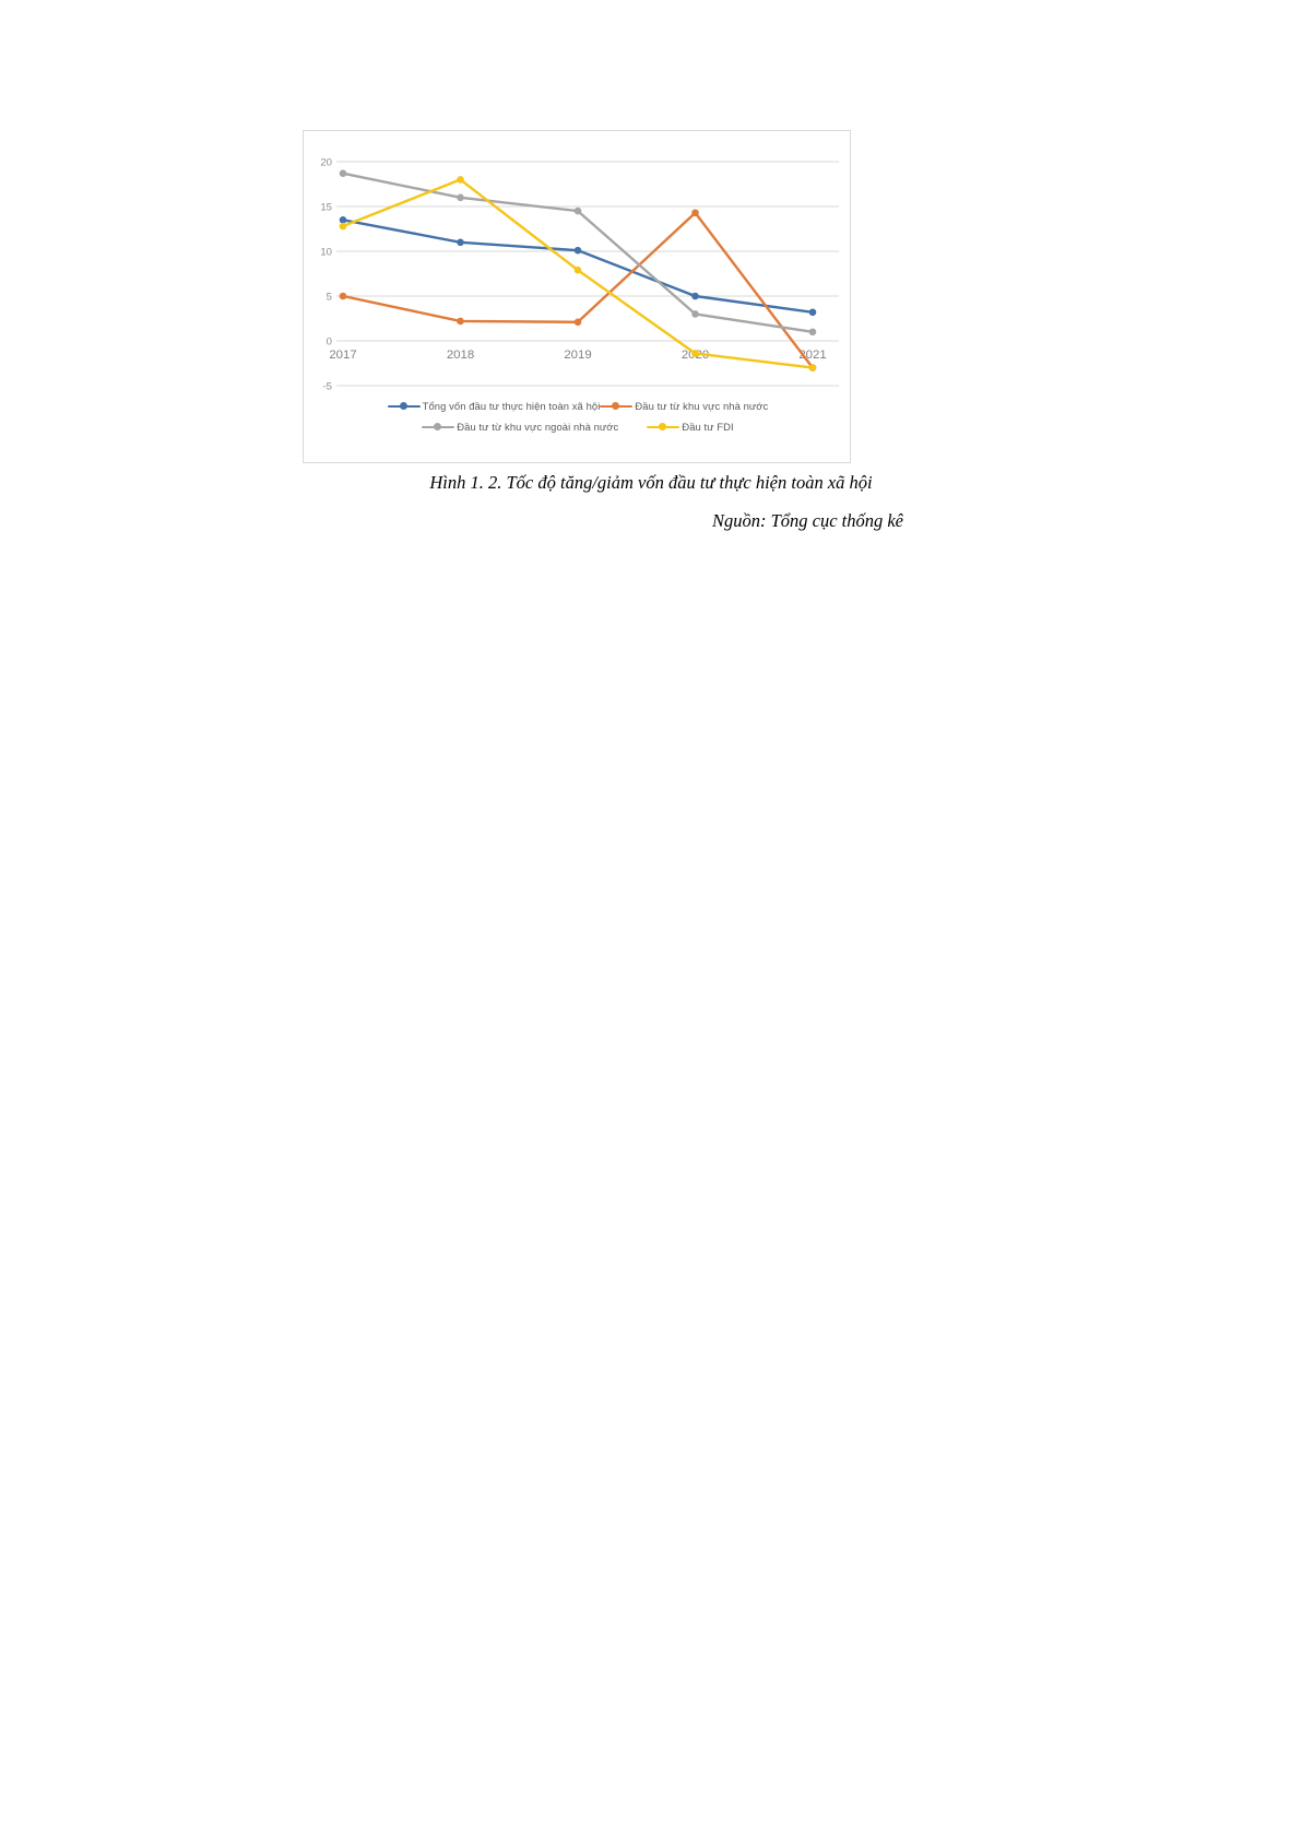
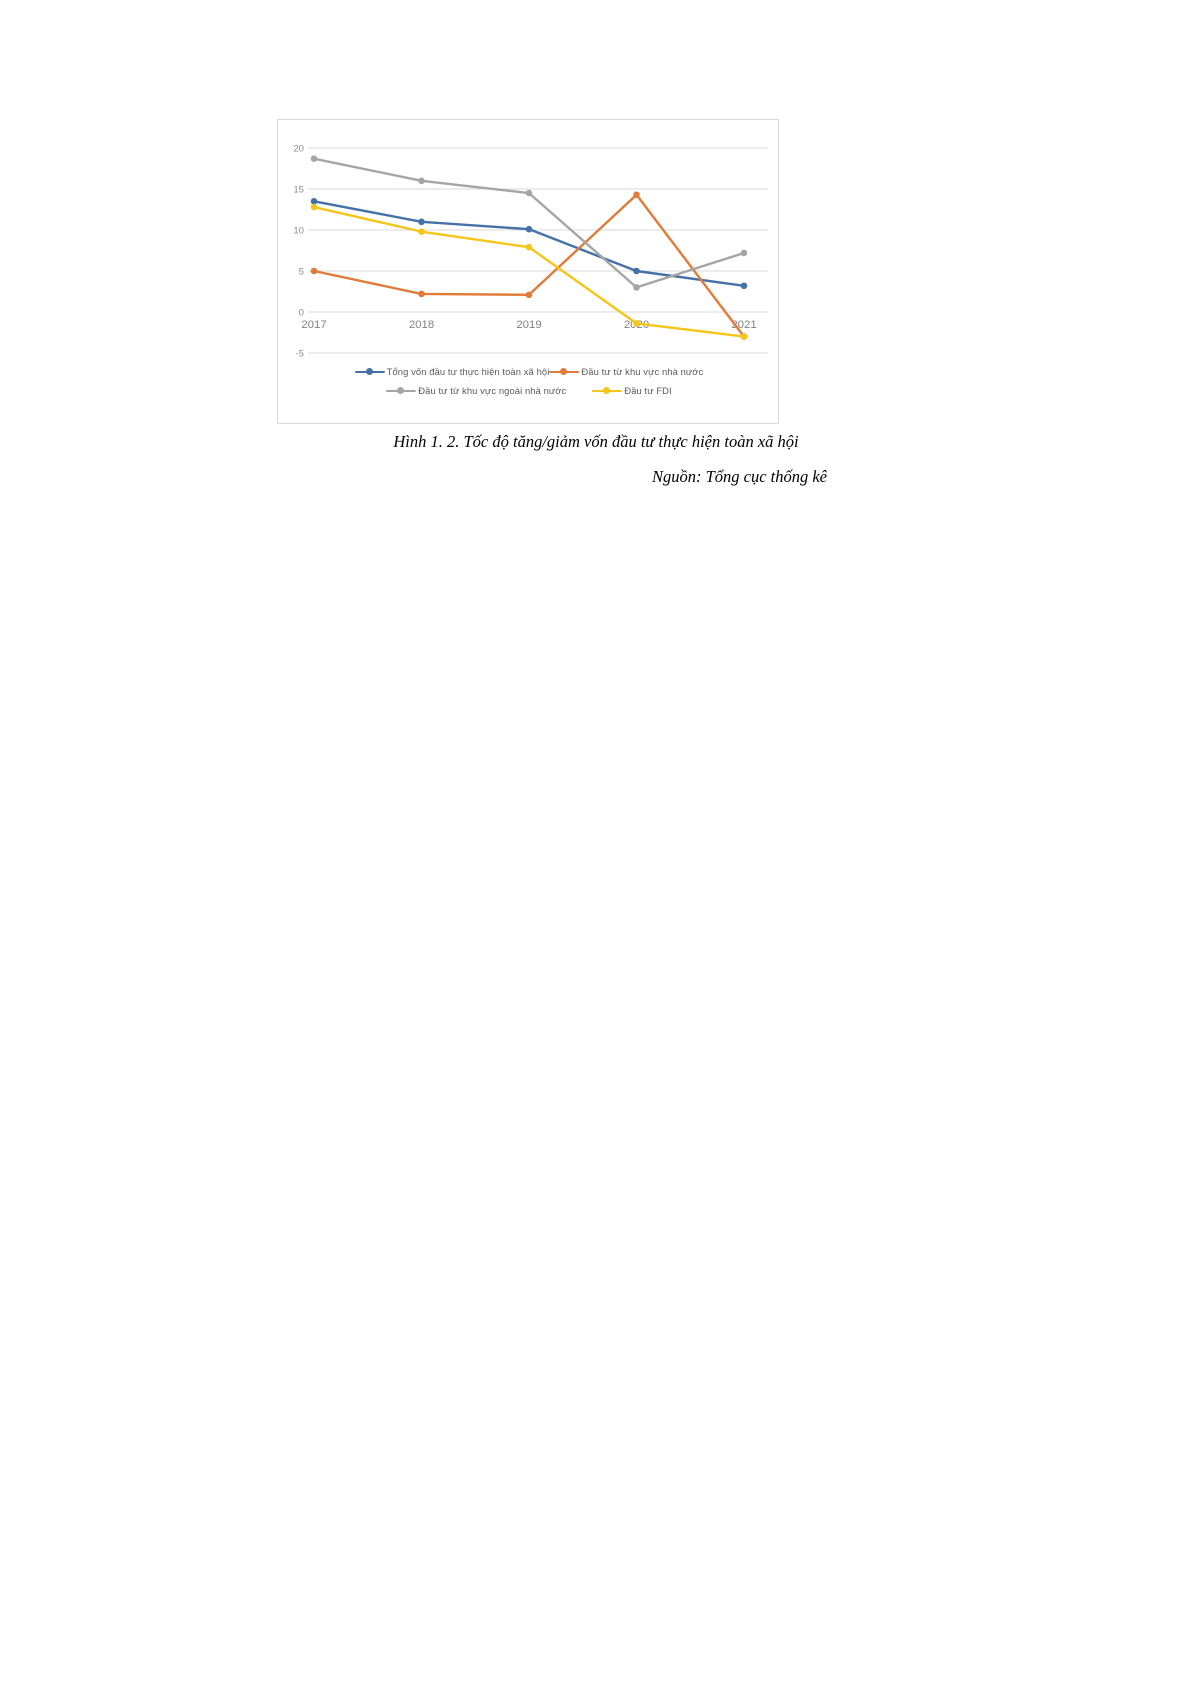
Đầu tư FDI/2018: 18 -> 10
Đầu tư từ khu vực ngoài nhà nước/2021: 1 -> 7
